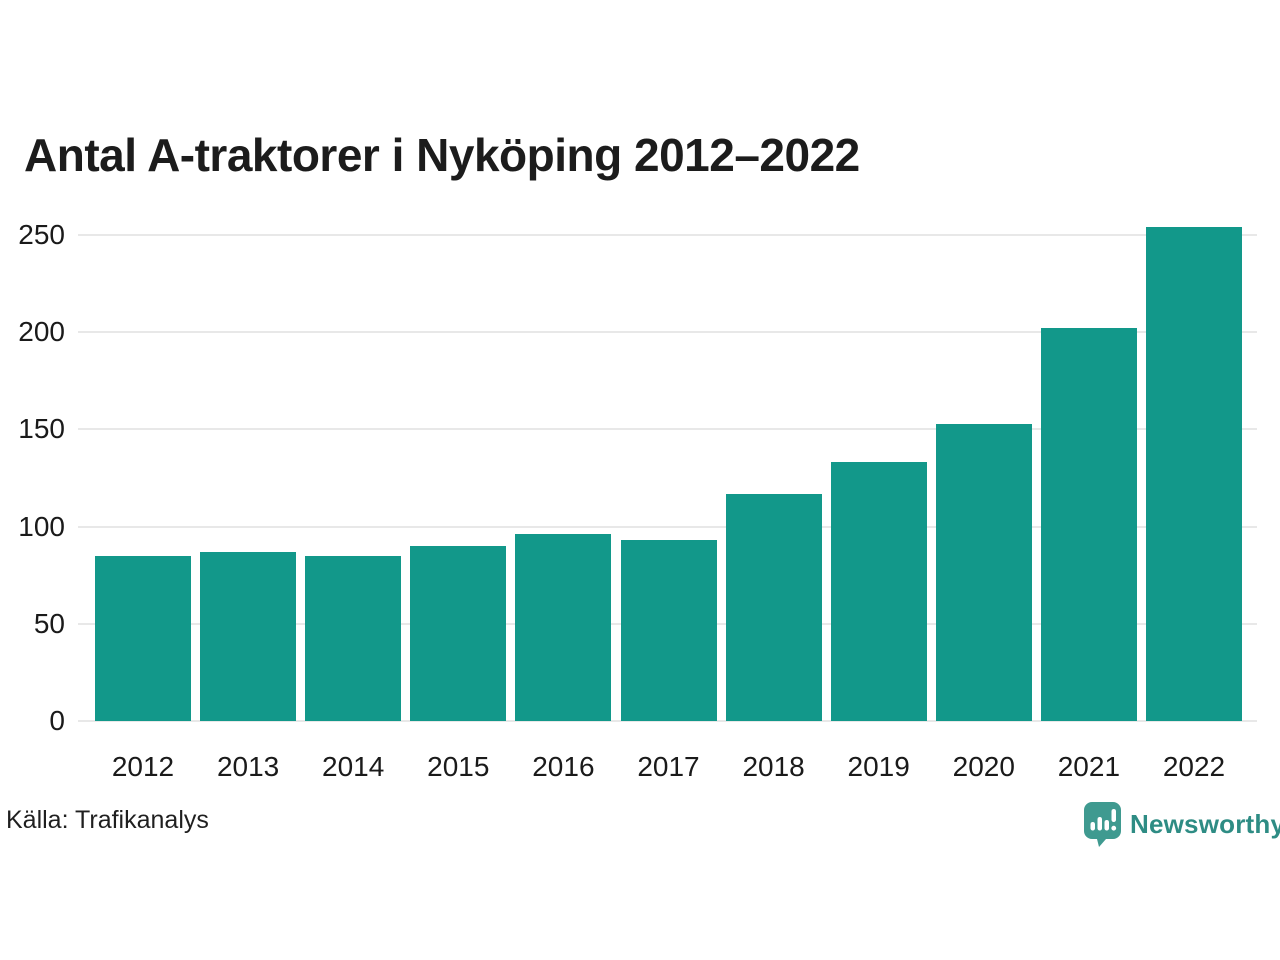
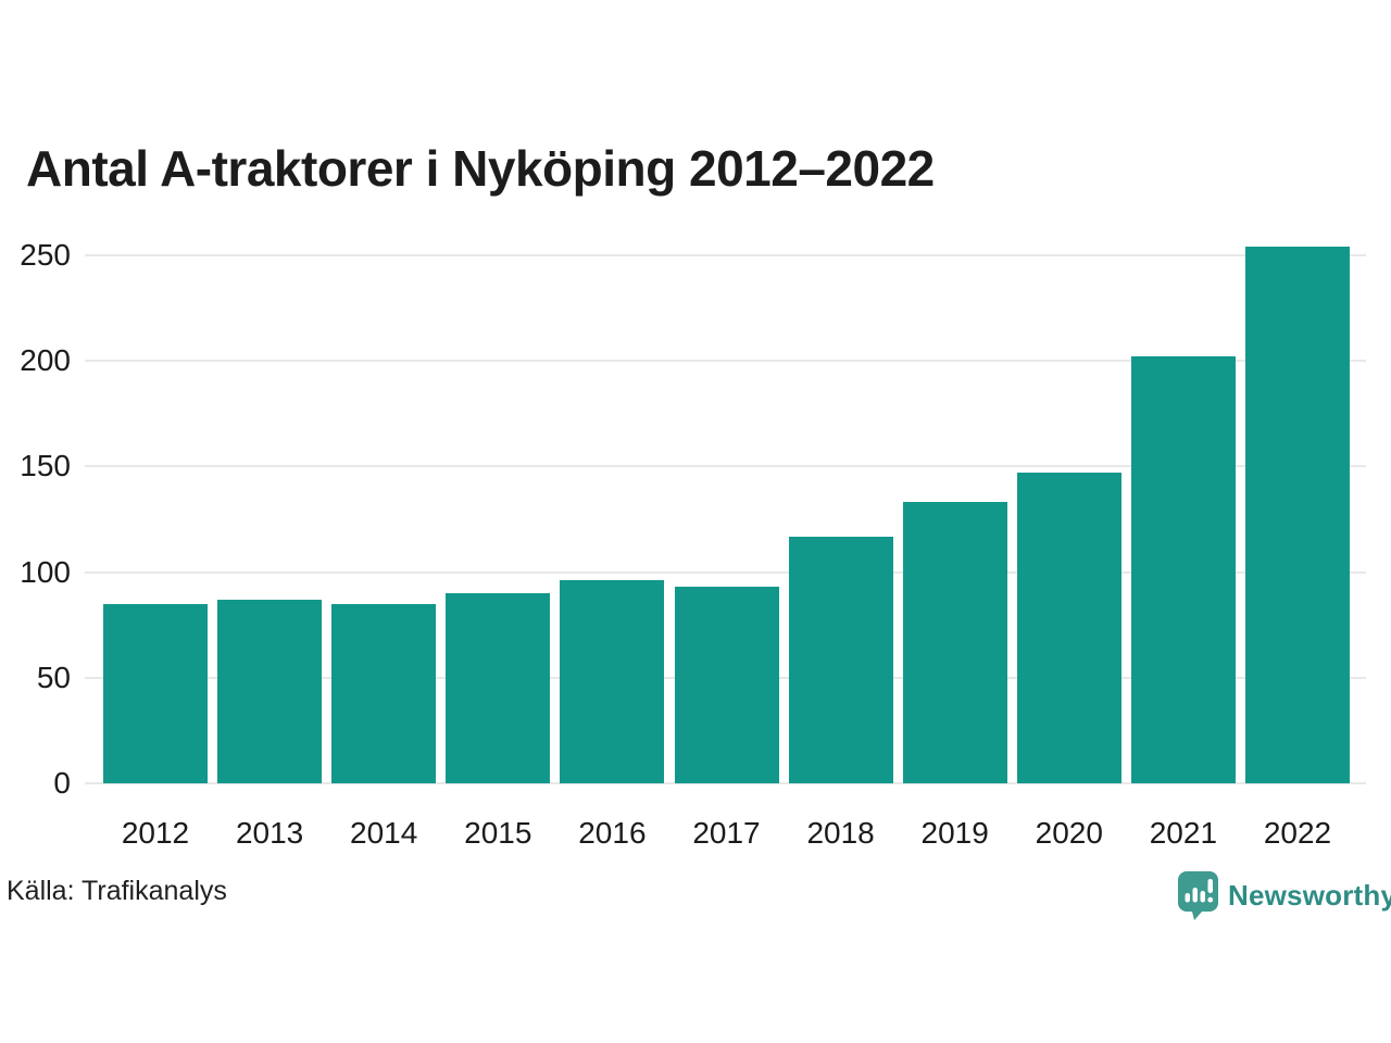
2020: 153 -> 147
